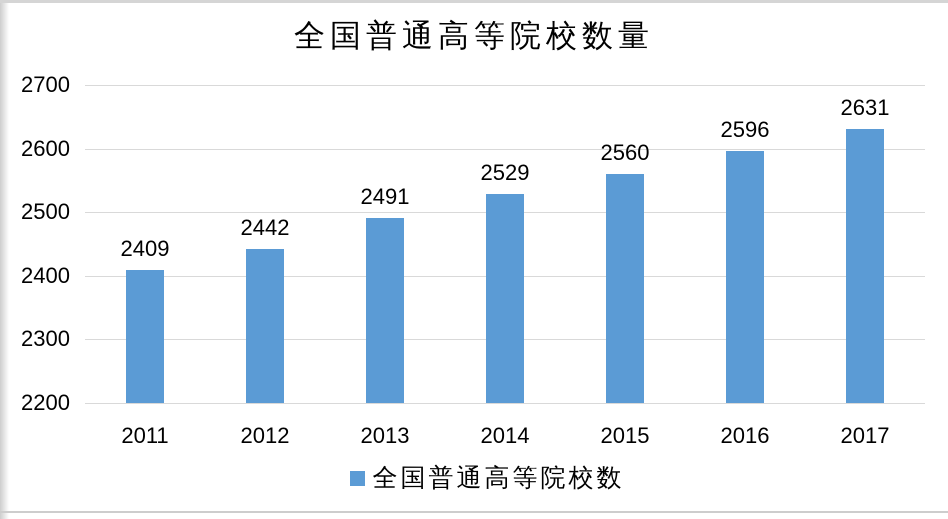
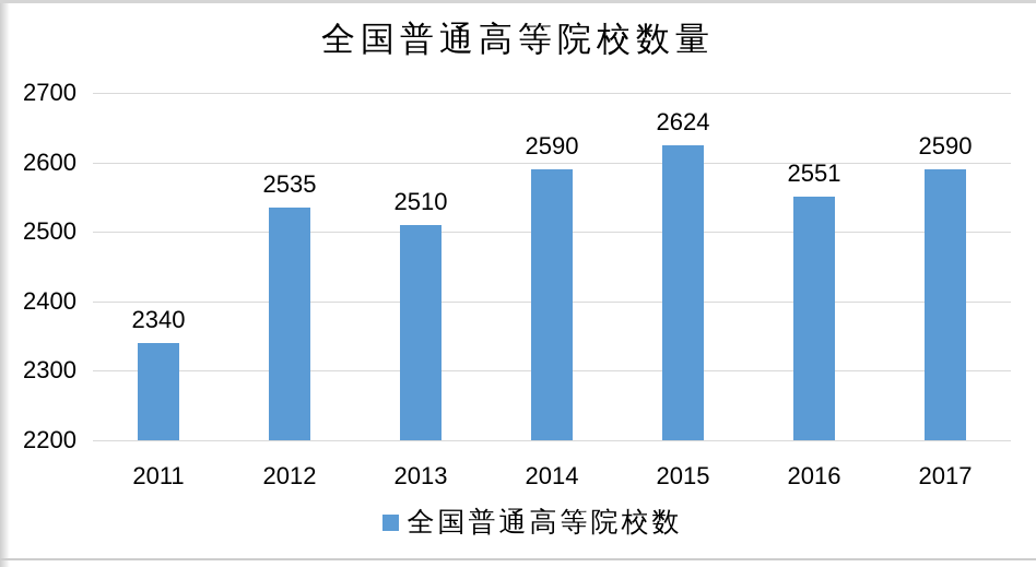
2011: 2409 -> 2340
2012: 2442 -> 2535
2013: 2491 -> 2510
2014: 2529 -> 2590
2015: 2560 -> 2624
2016: 2596 -> 2551
2017: 2631 -> 2590
